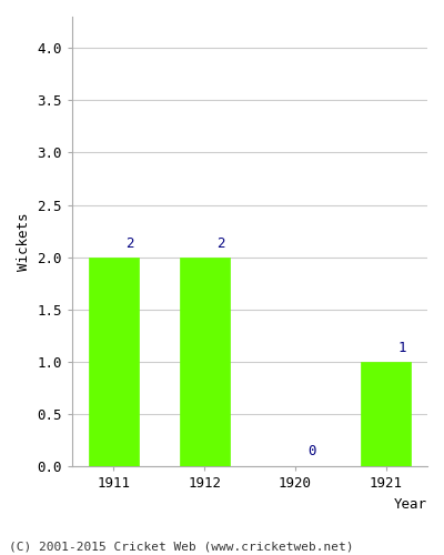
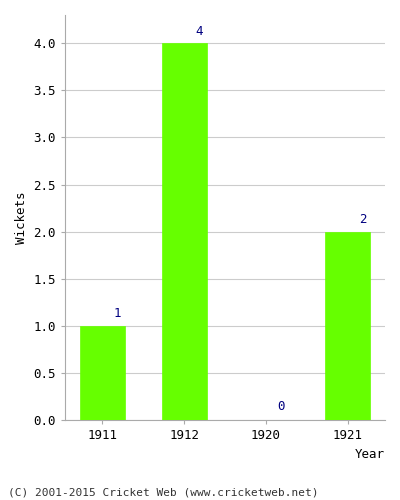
1911: 2 -> 1
1912: 2 -> 4
1921: 1 -> 2
